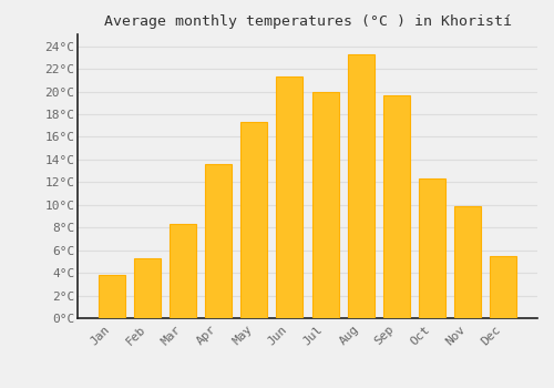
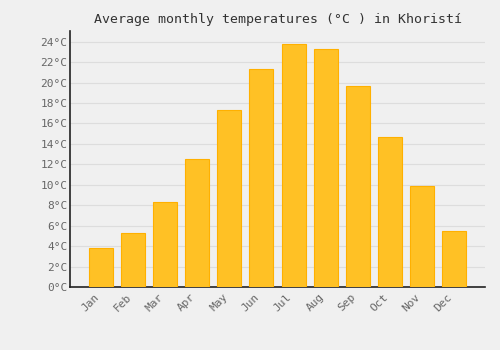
Apr: 13.6°C -> 12.5°C
Jul: 20.0°C -> 23.8°C
Oct: 12.3°C -> 14.7°C
